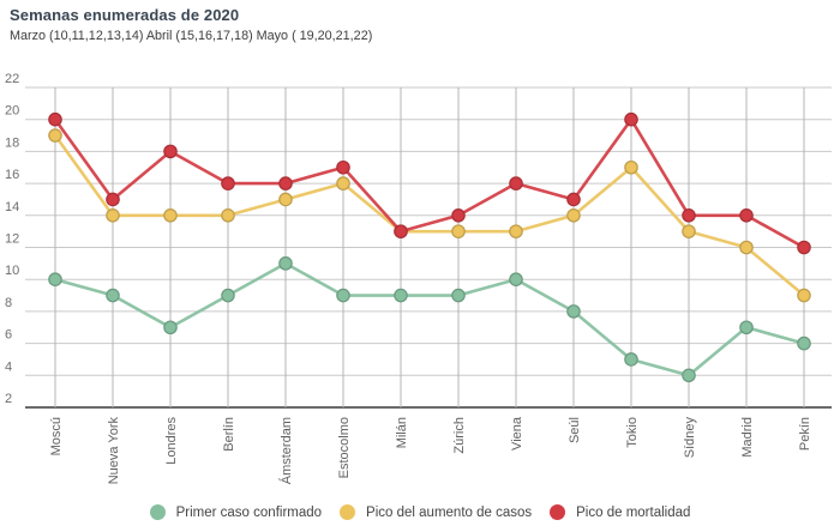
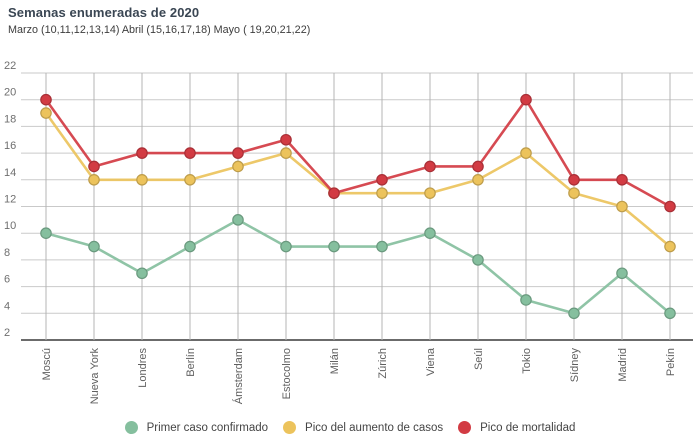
Pico de mortalidad/Londres: 18 -> 16
Pico de mortalidad/Viena: 16 -> 15
Pico del aumento de casos/Tokio: 17 -> 16
Primer caso confirmado/Pekín: 6 -> 4
